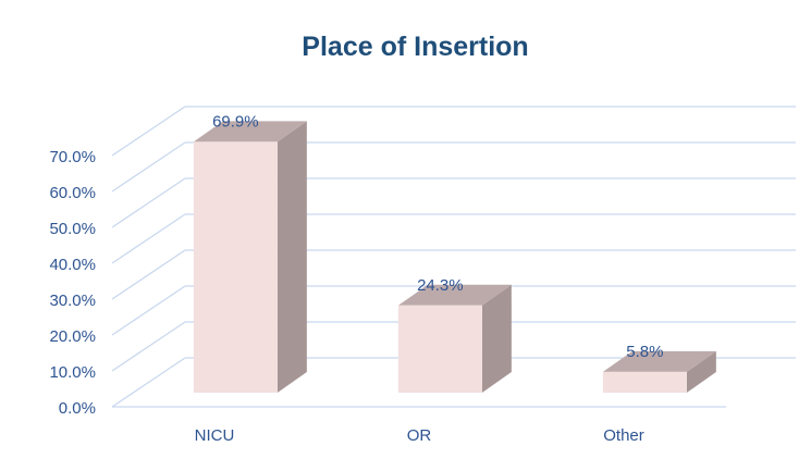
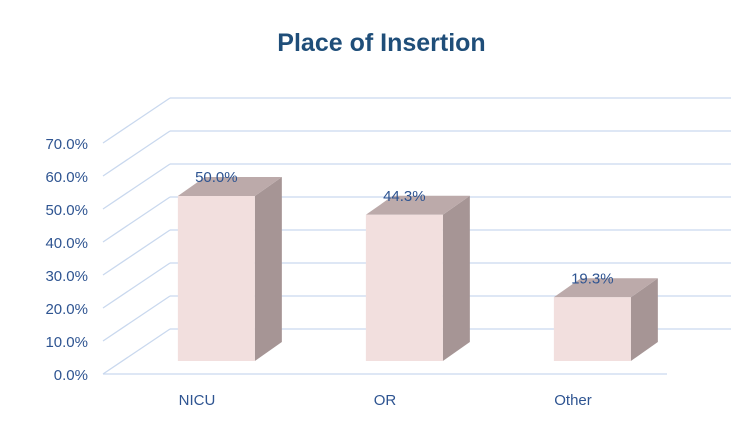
NICU: 69.9% -> 50.0%
OR: 24.3% -> 44.3%
Other: 5.8% -> 19.3%
